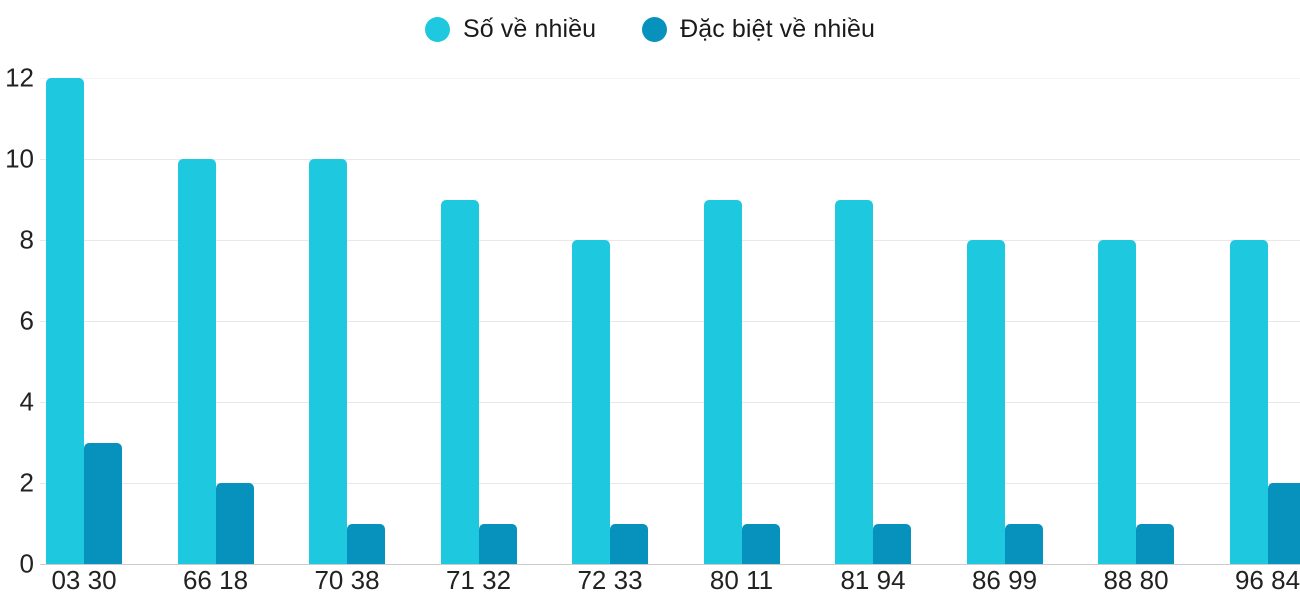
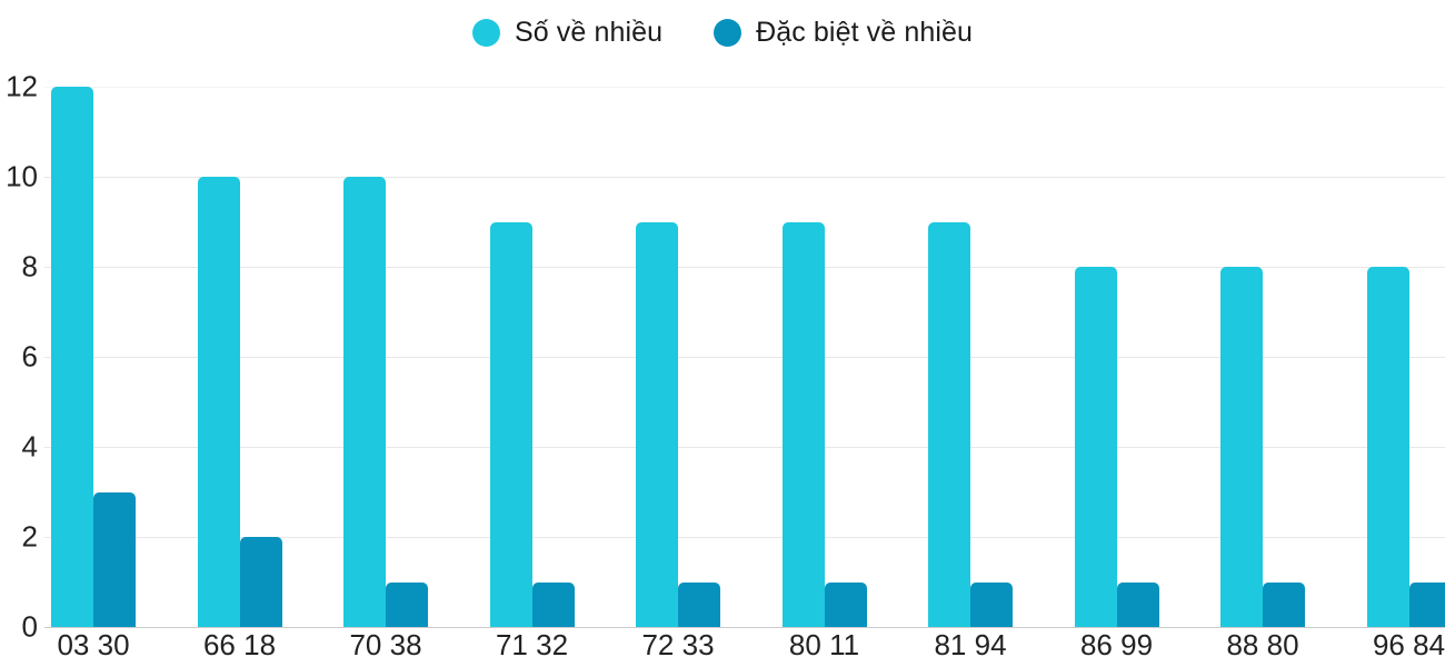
Số về nhiều/72 33: 8 -> 9
Đặc biệt về nhiều/96 84: 2 -> 1
